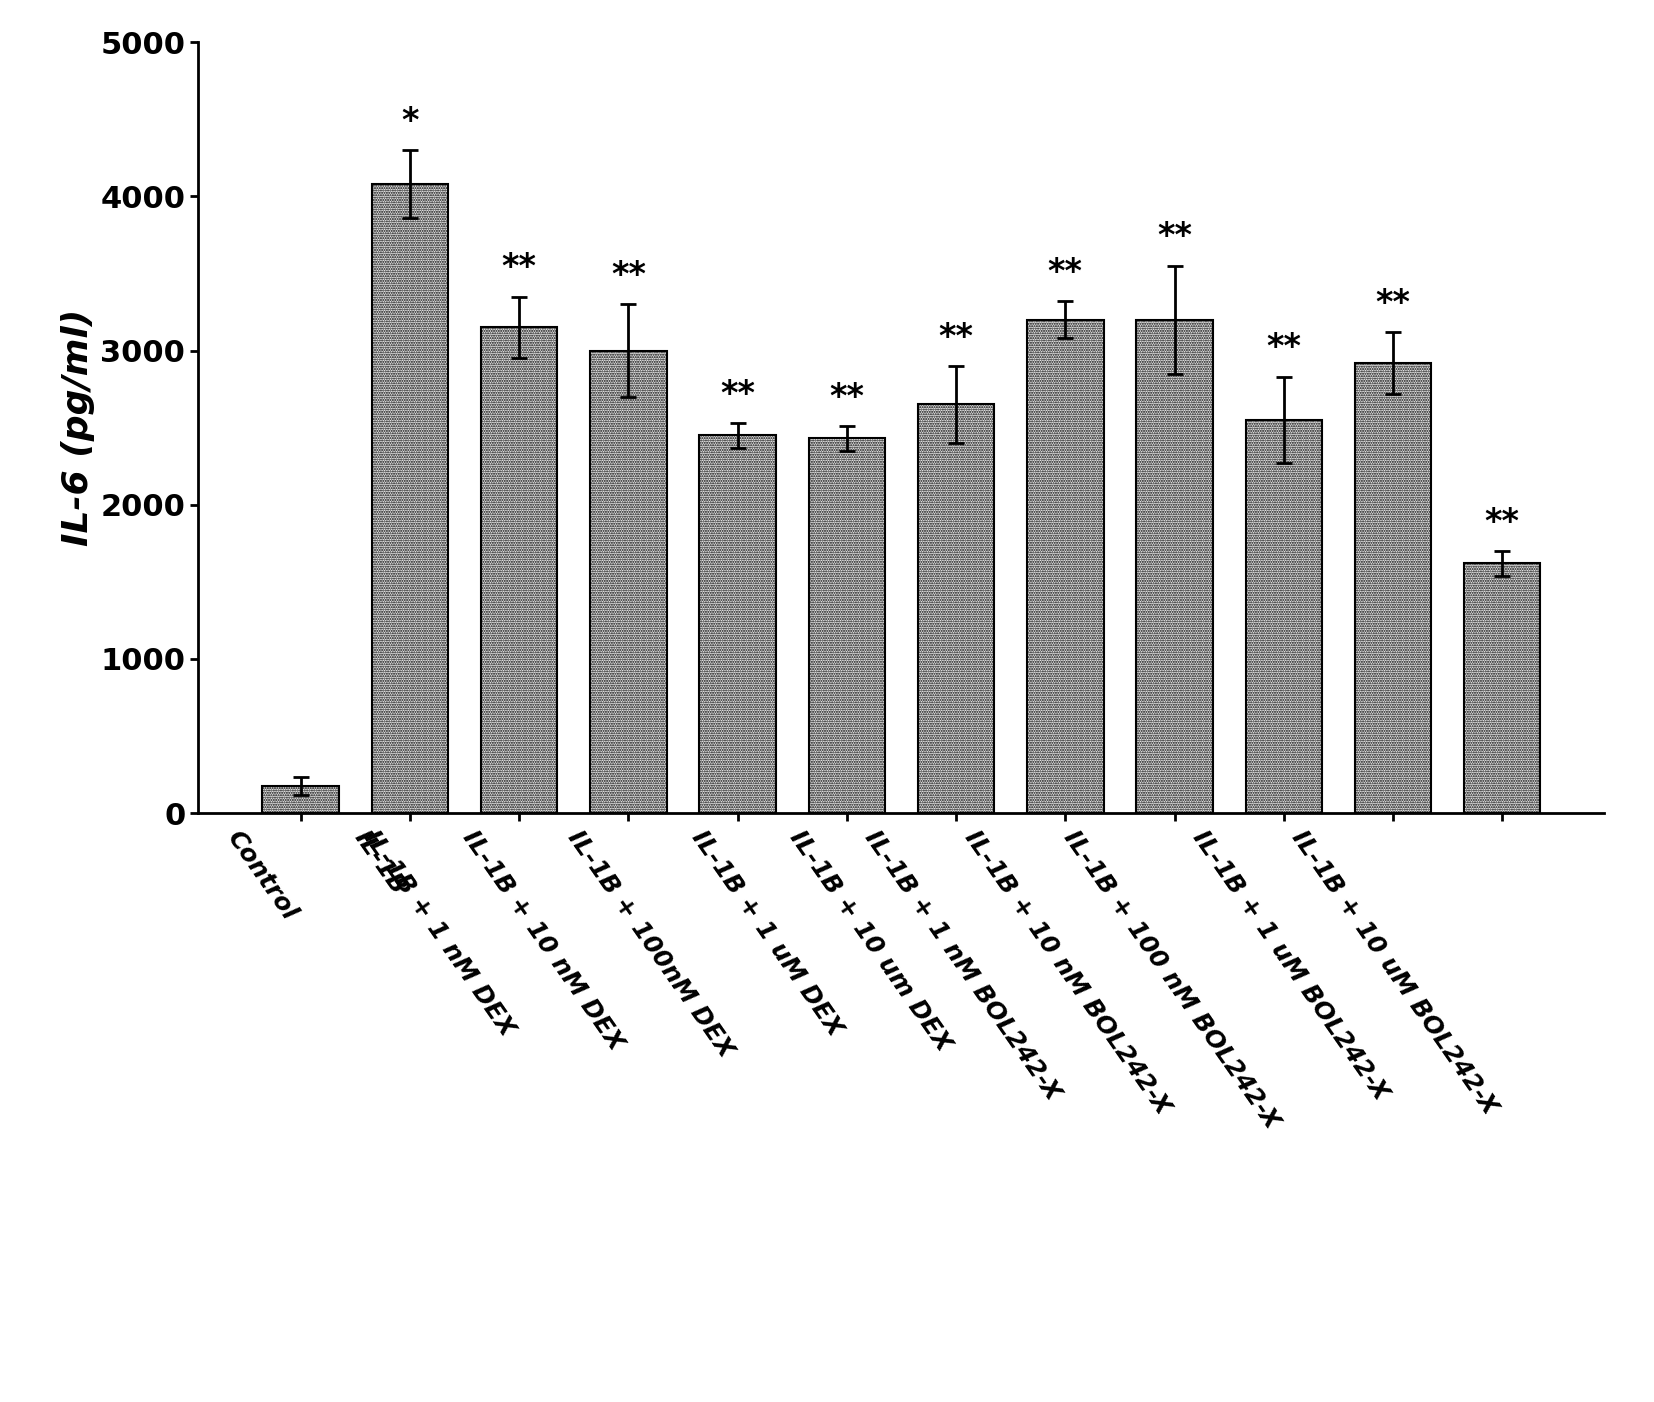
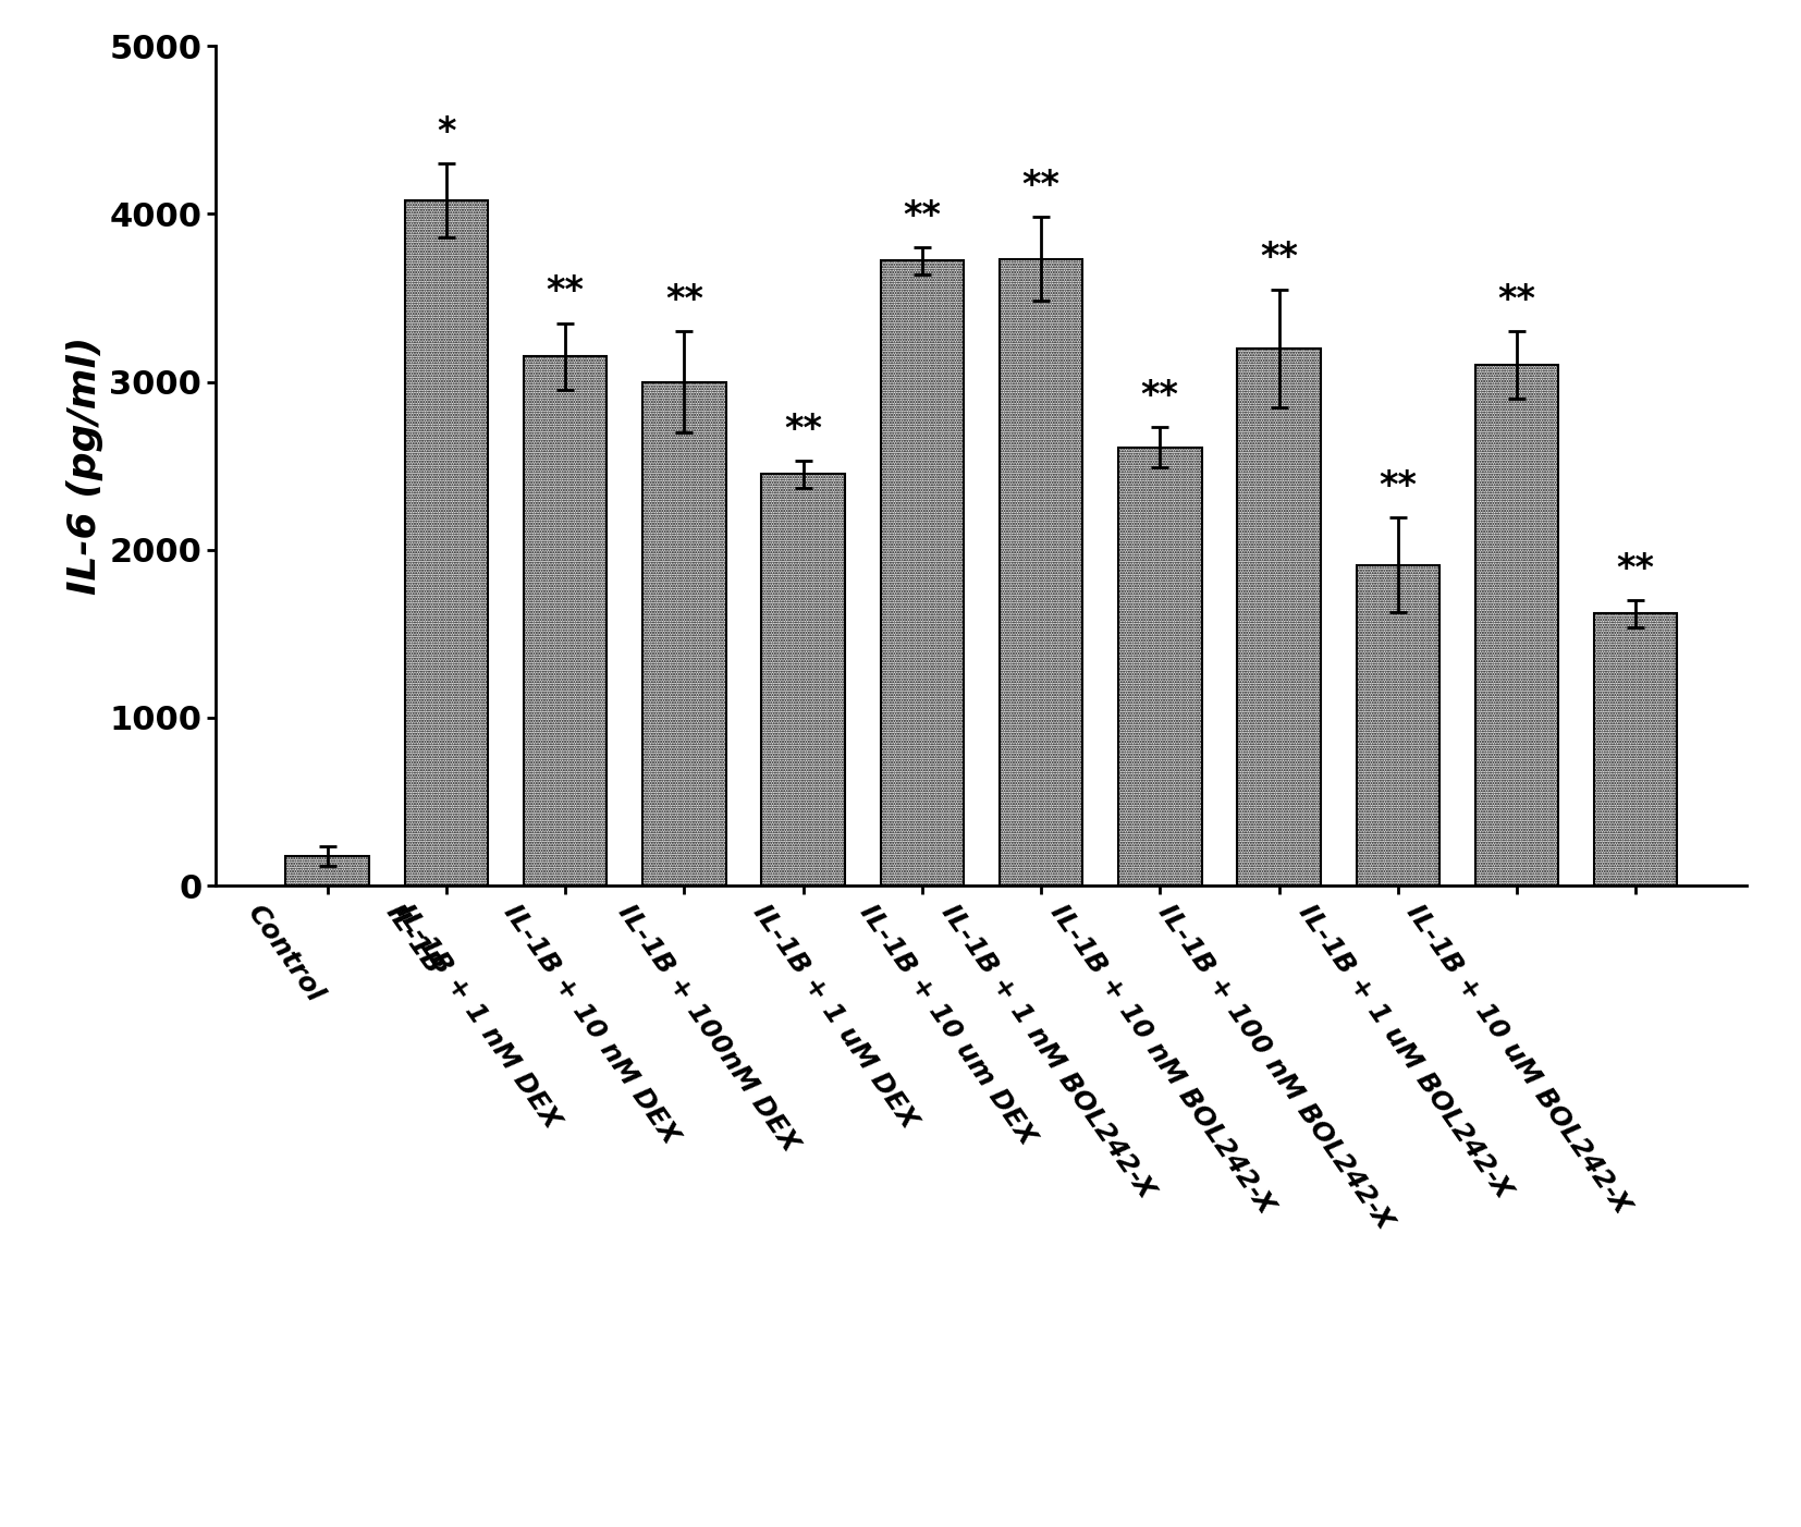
IL-1B + 1 uM DEX: 2430 -> 3720
IL-1B + 10 um DEX: 2650 -> 3730
IL-1B + 1 nM BOL242-X: 3200 -> 2610
IL-1B + 100 nM BOL242-X: 2550 -> 1910
IL-1B + 1 uM BOL242-X: 2920 -> 3100
